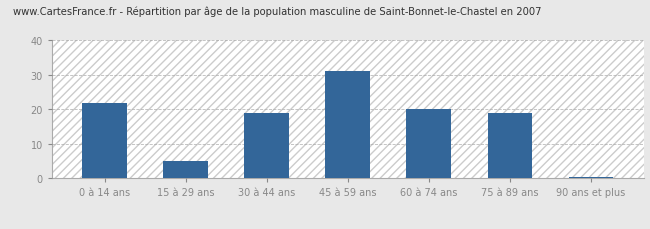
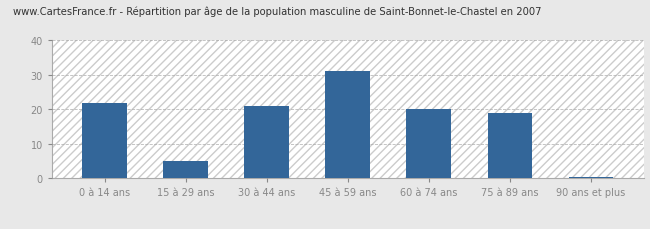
30 à 44 ans: 19.0 -> 21.0
